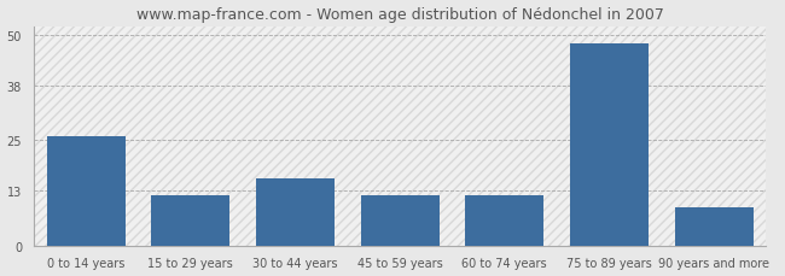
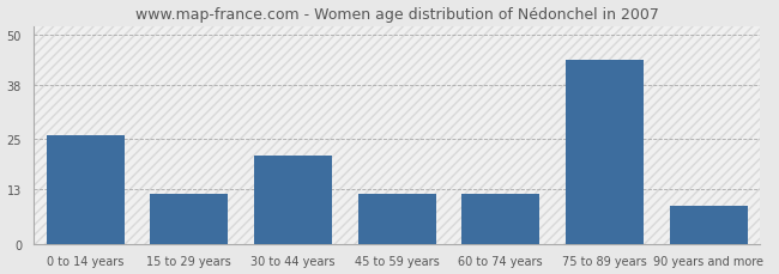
30 to 44 years: 16 -> 21
75 to 89 years: 48 -> 44
